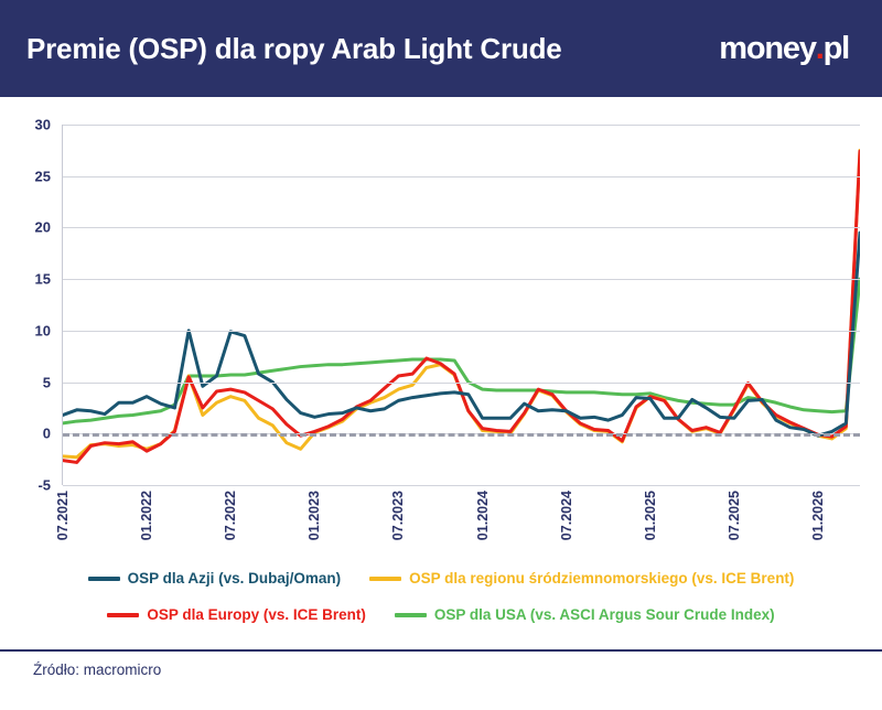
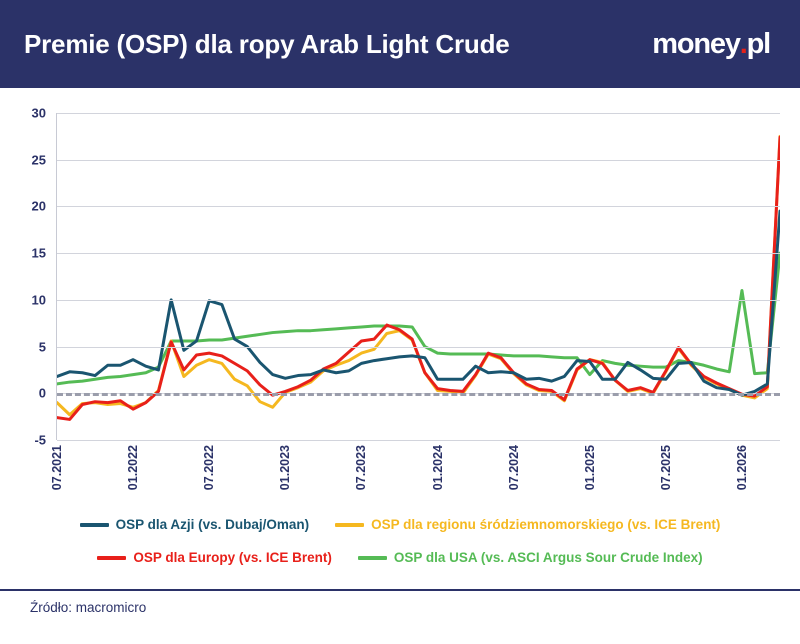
OSP dla regionu śródziemnomorskiego (vs. ICE Brent)/07.2021: -2 -> -1
OSP dla USA (vs. ASCI Argus Sour Crude Index)/01.2025: 4 -> 2
OSP dla USA (vs. ASCI Argus Sour Crude Index)/01.2026: 2 -> 11
